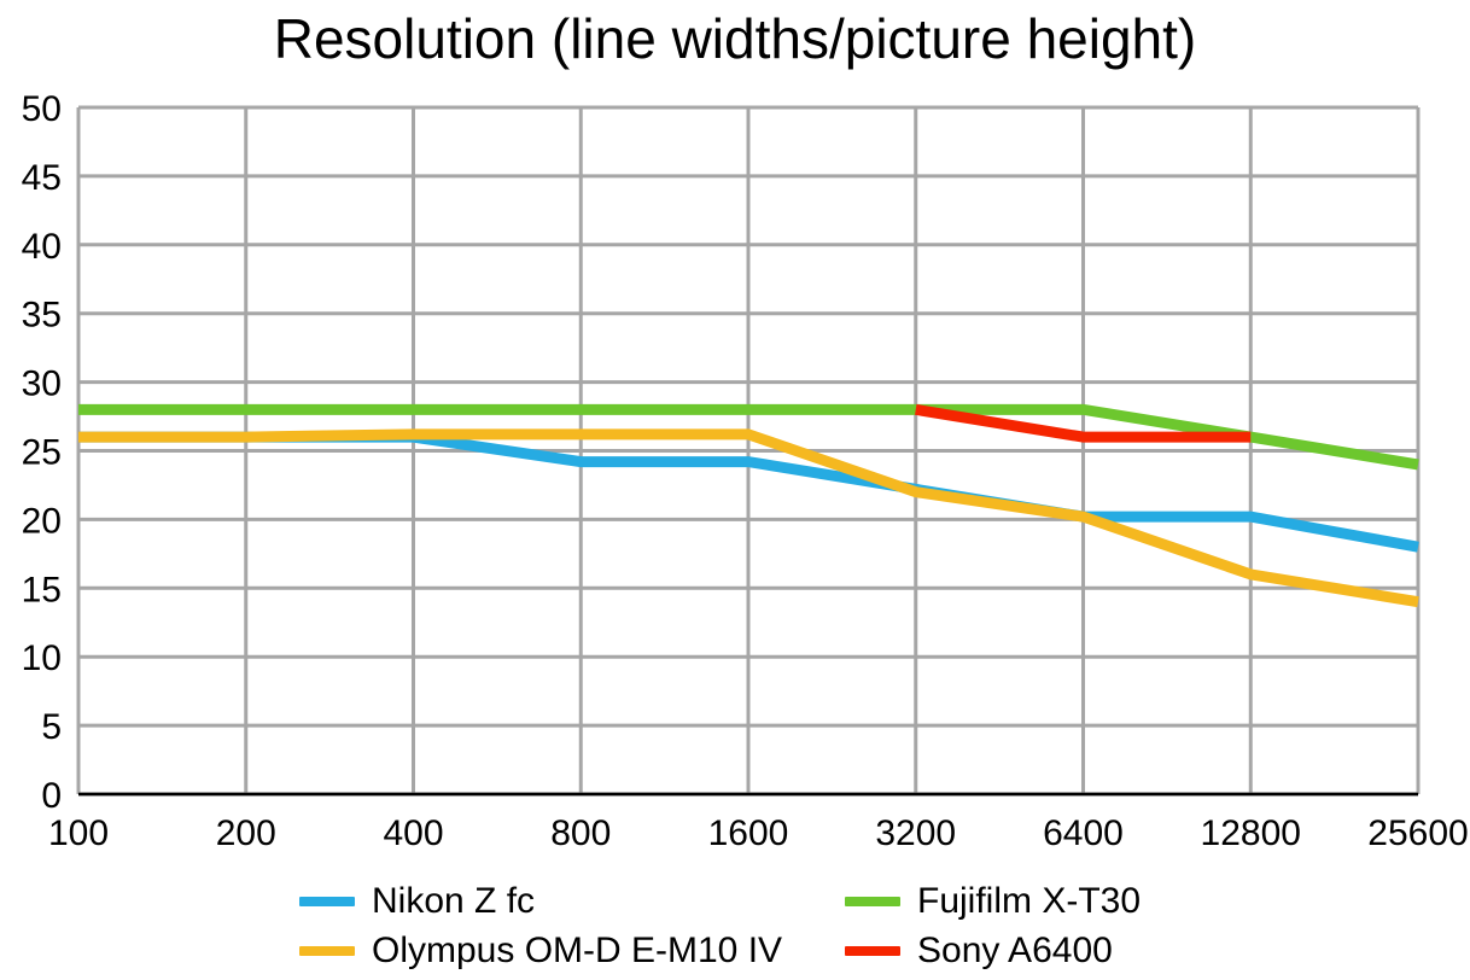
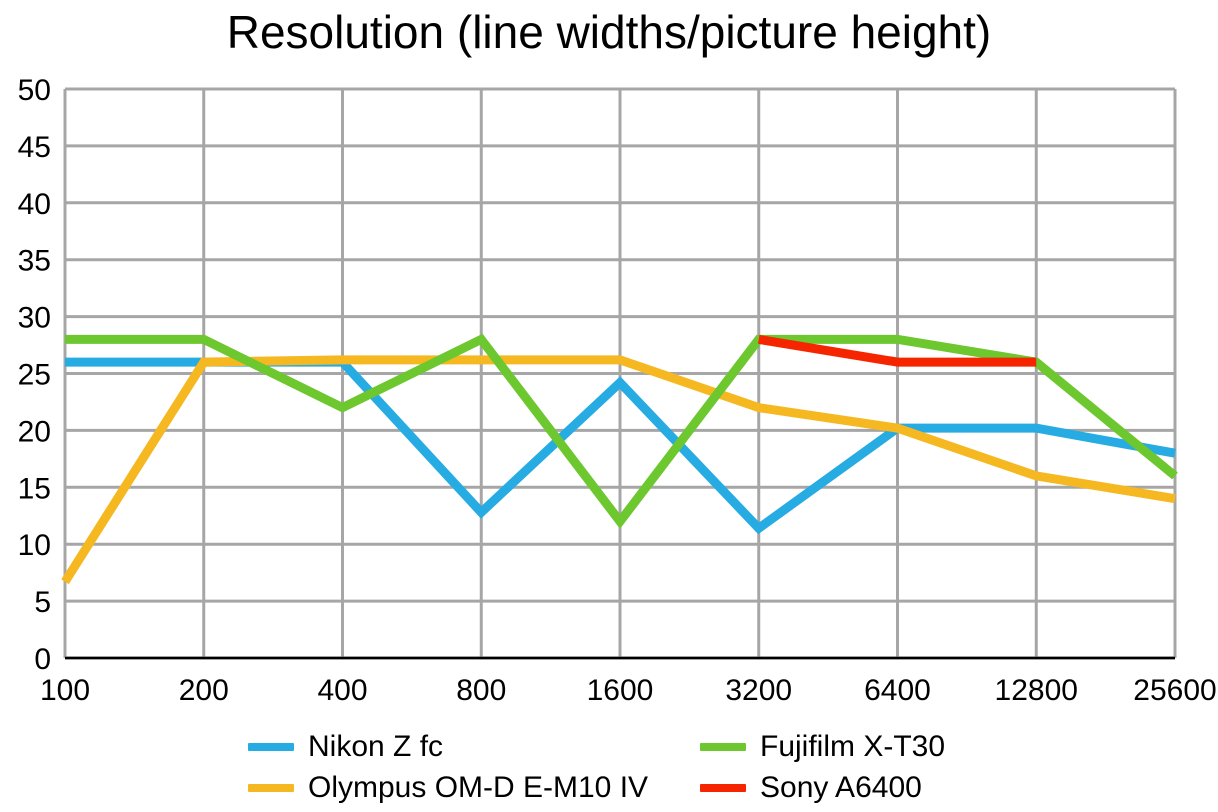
Olympus OM-D E-M10 IV/100: 26.0 -> 6.7
Fujifilm X-T30/400: 28 -> 22
Nikon Z fc/800: 24.2 -> 12.8
Fujifilm X-T30/1600: 28 -> 12
Nikon Z fc/3200: 22.2 -> 11.4
Fujifilm X-T30/25600: 24 -> 16
